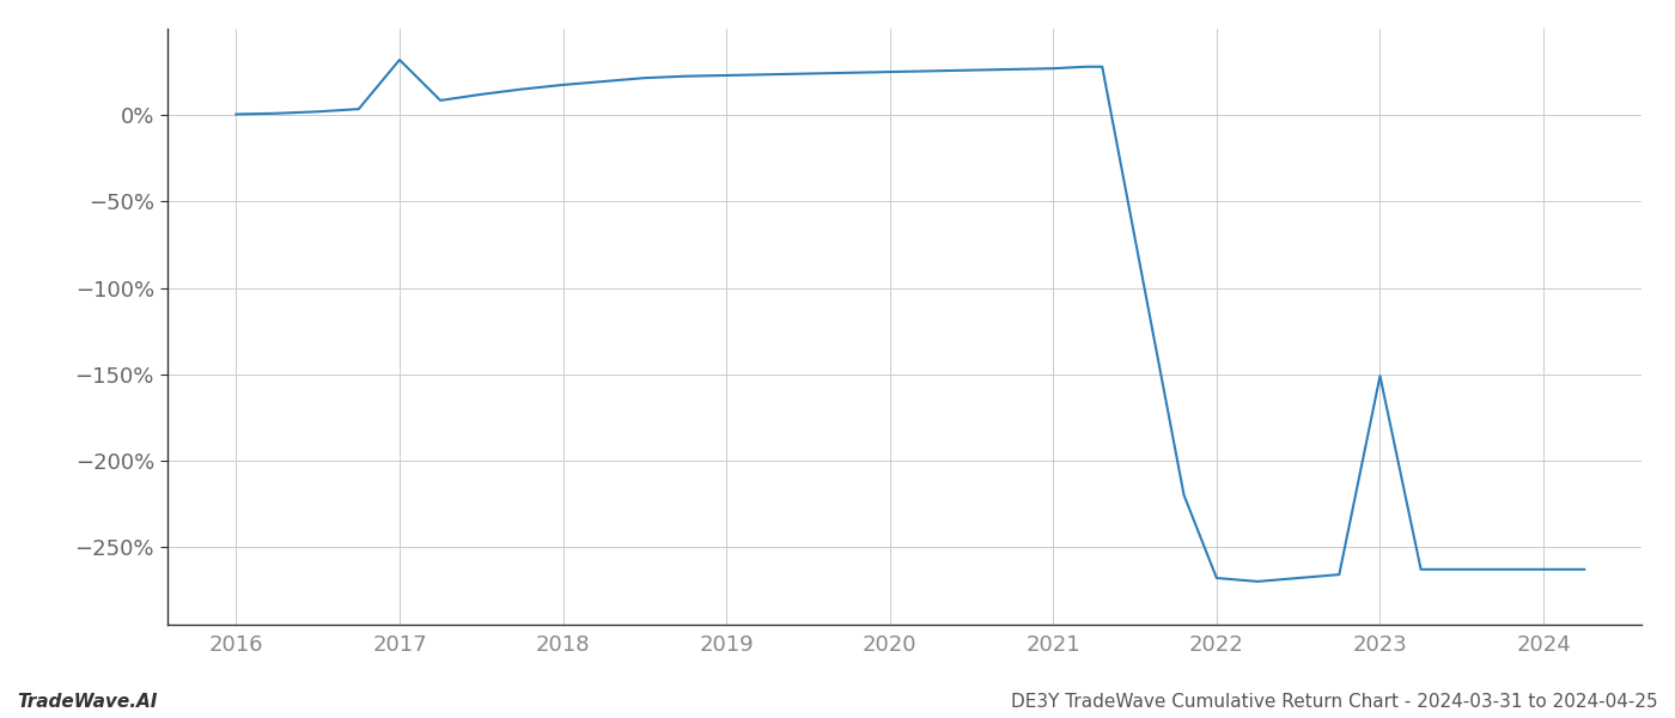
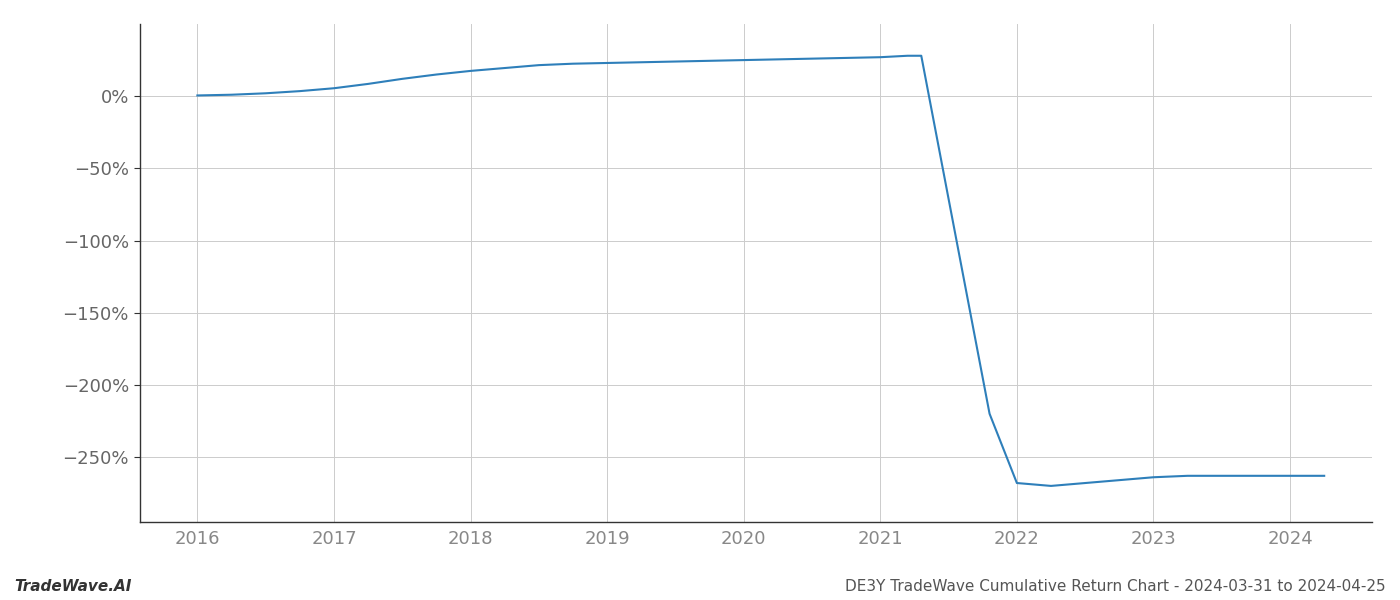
2017: 32% -> 6%
2023: -151% -> -264%
